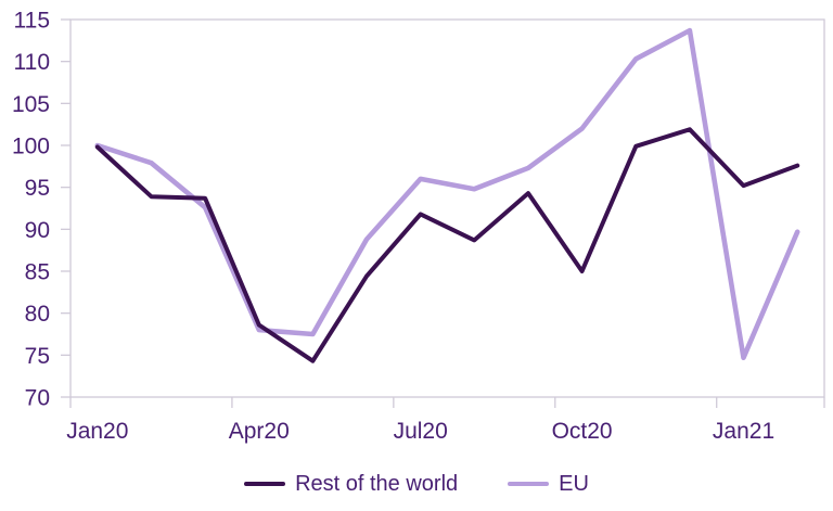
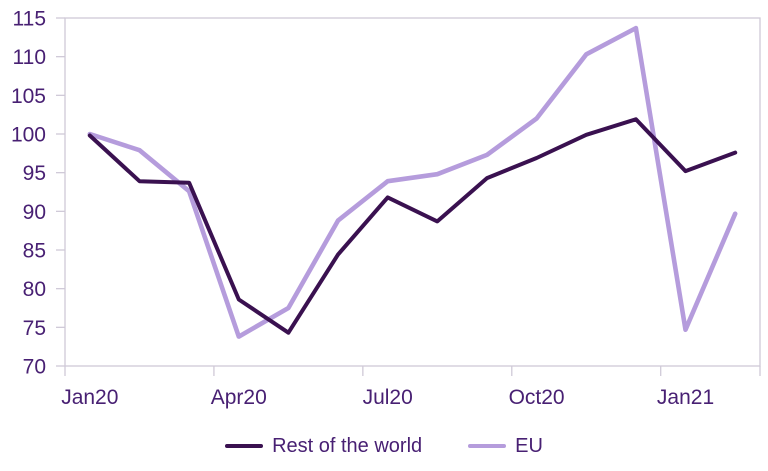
EU/Apr20: 78 -> 74
EU/Jul20: 96 -> 94
Rest of the world/Oct20: 85 -> 97
